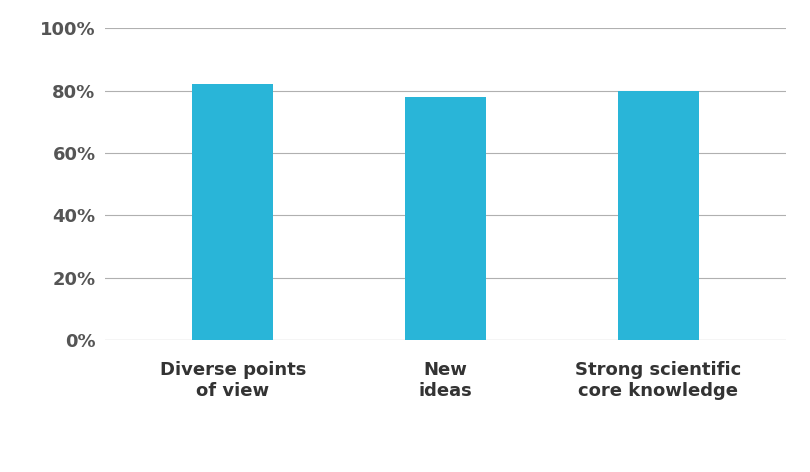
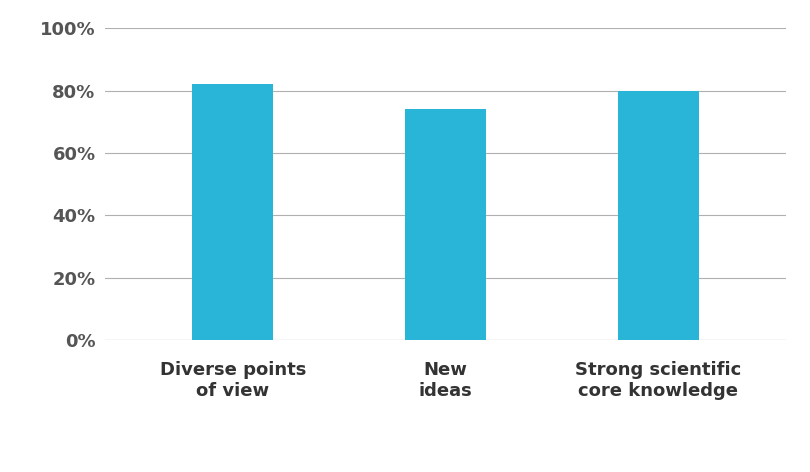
New ideas: 78% -> 74%
